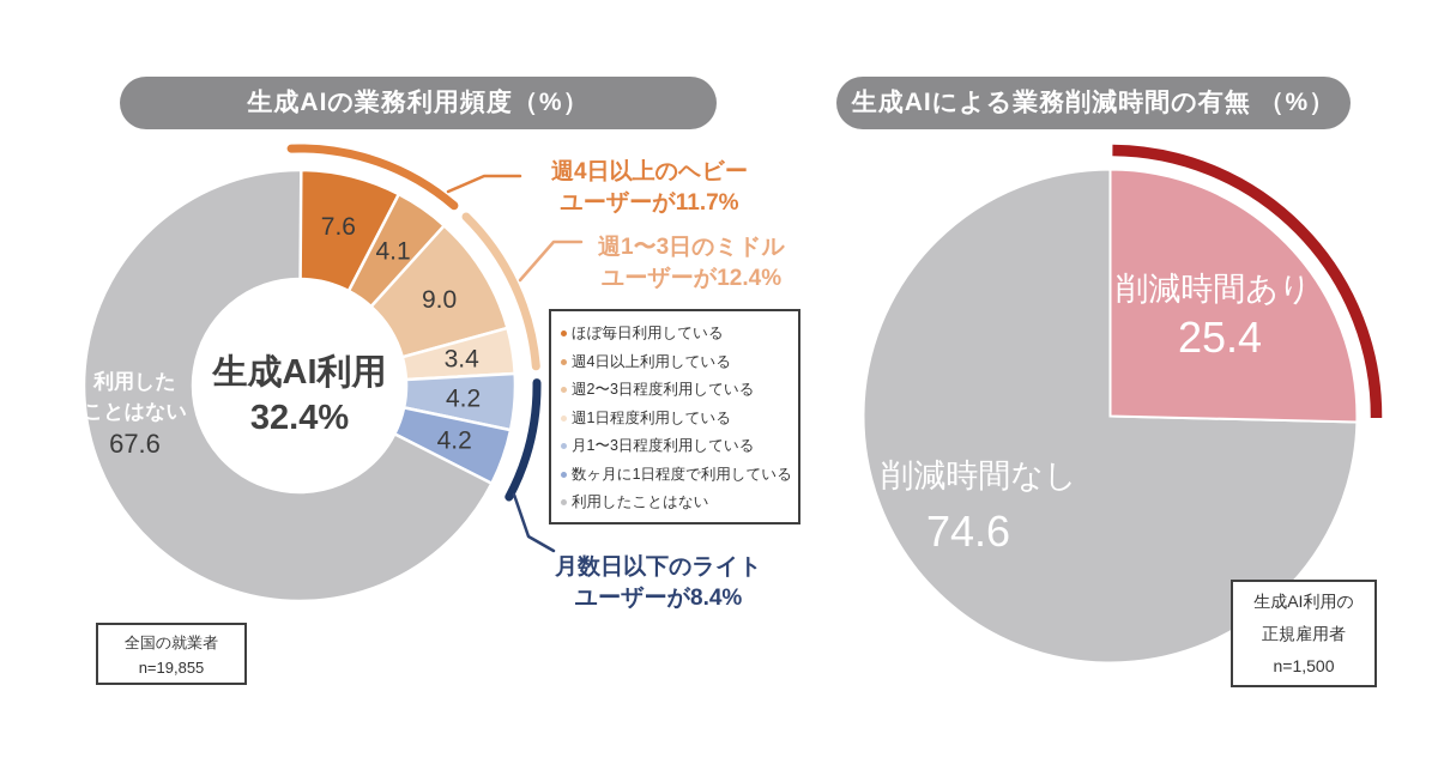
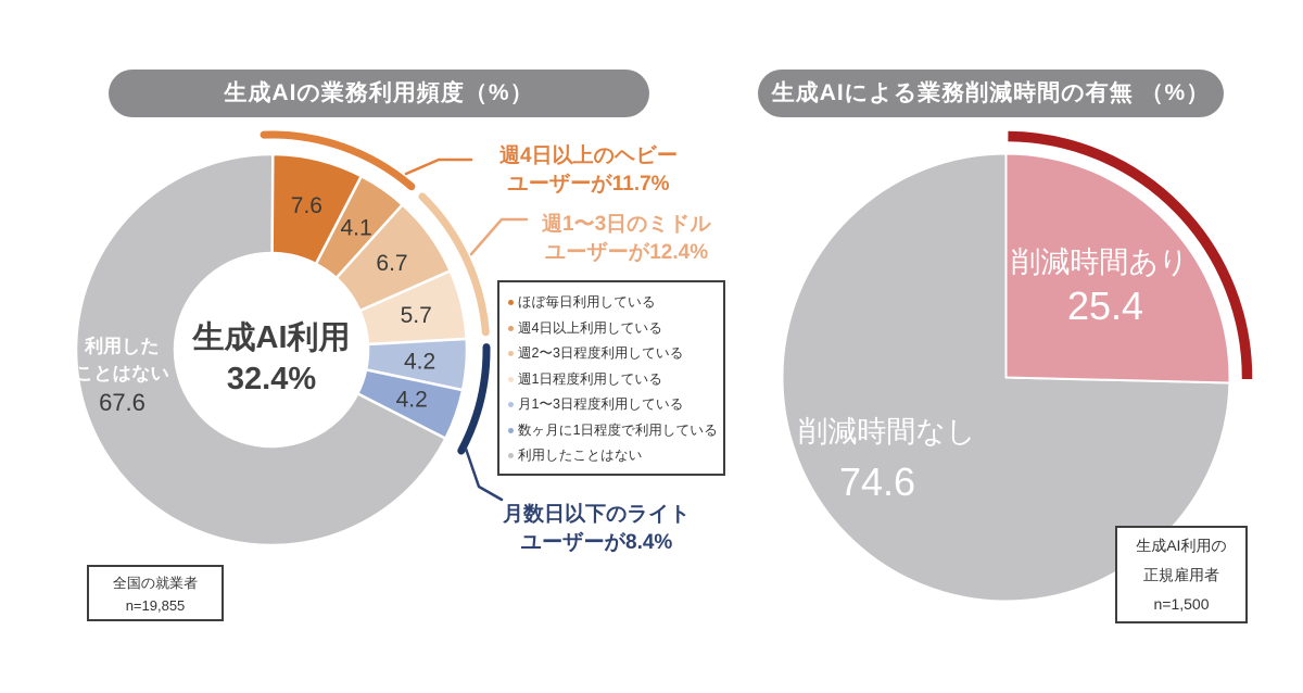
生成AIの業務利用頻度（%）/週2〜3日程度利用している: 9.0 -> 6.7
生成AIの業務利用頻度（%）/週1日程度利用している: 3.4 -> 5.7
